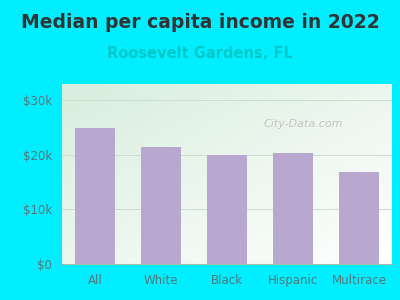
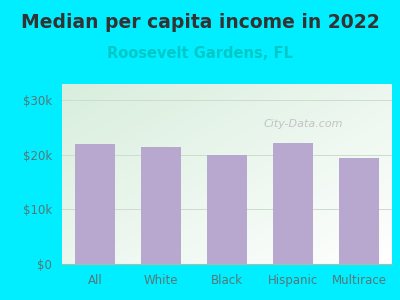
All: $25.0k -> $22.0k
Hispanic: $20.4k -> $22.2k
Multirace: $16.8k -> $19.5k
